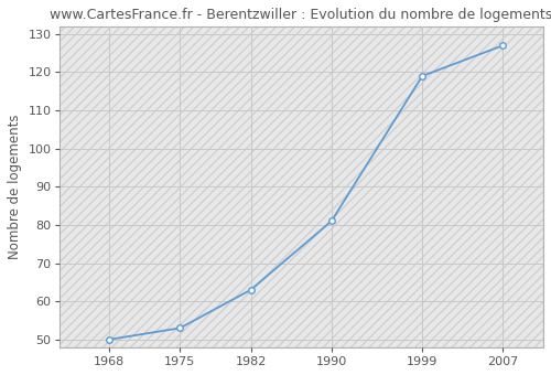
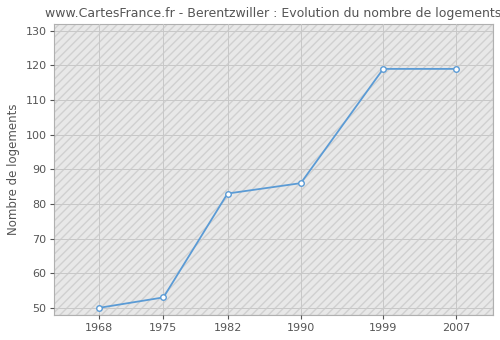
1982: 63 -> 83
1990: 81 -> 86
2007: 127 -> 119
